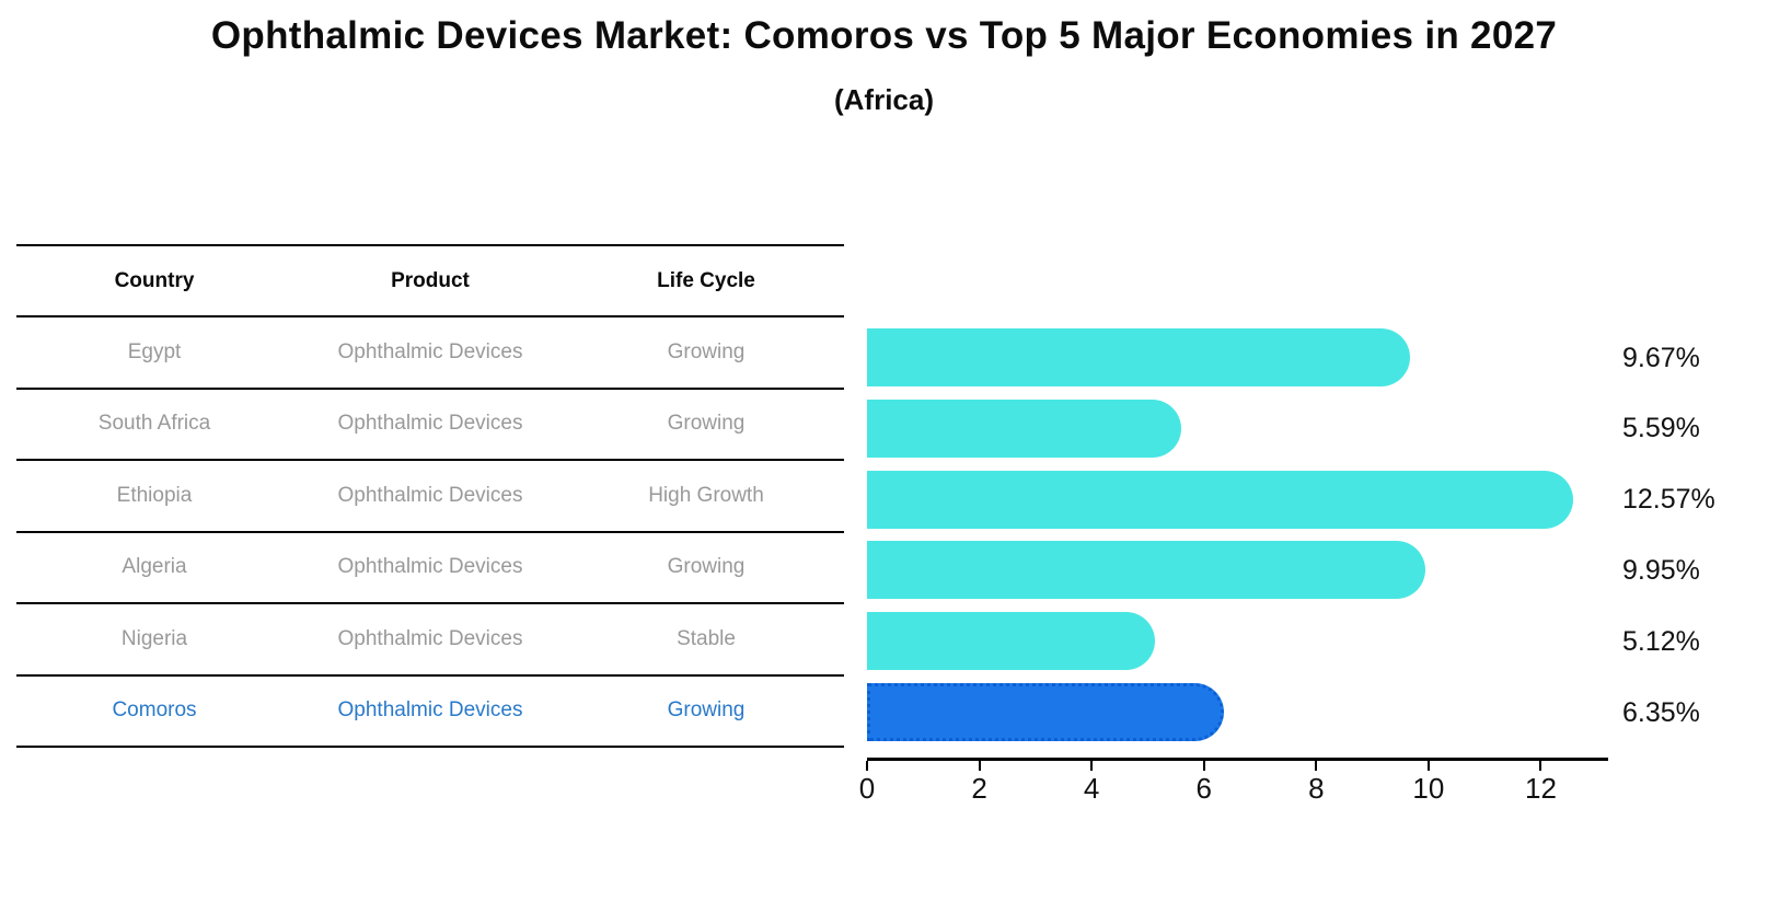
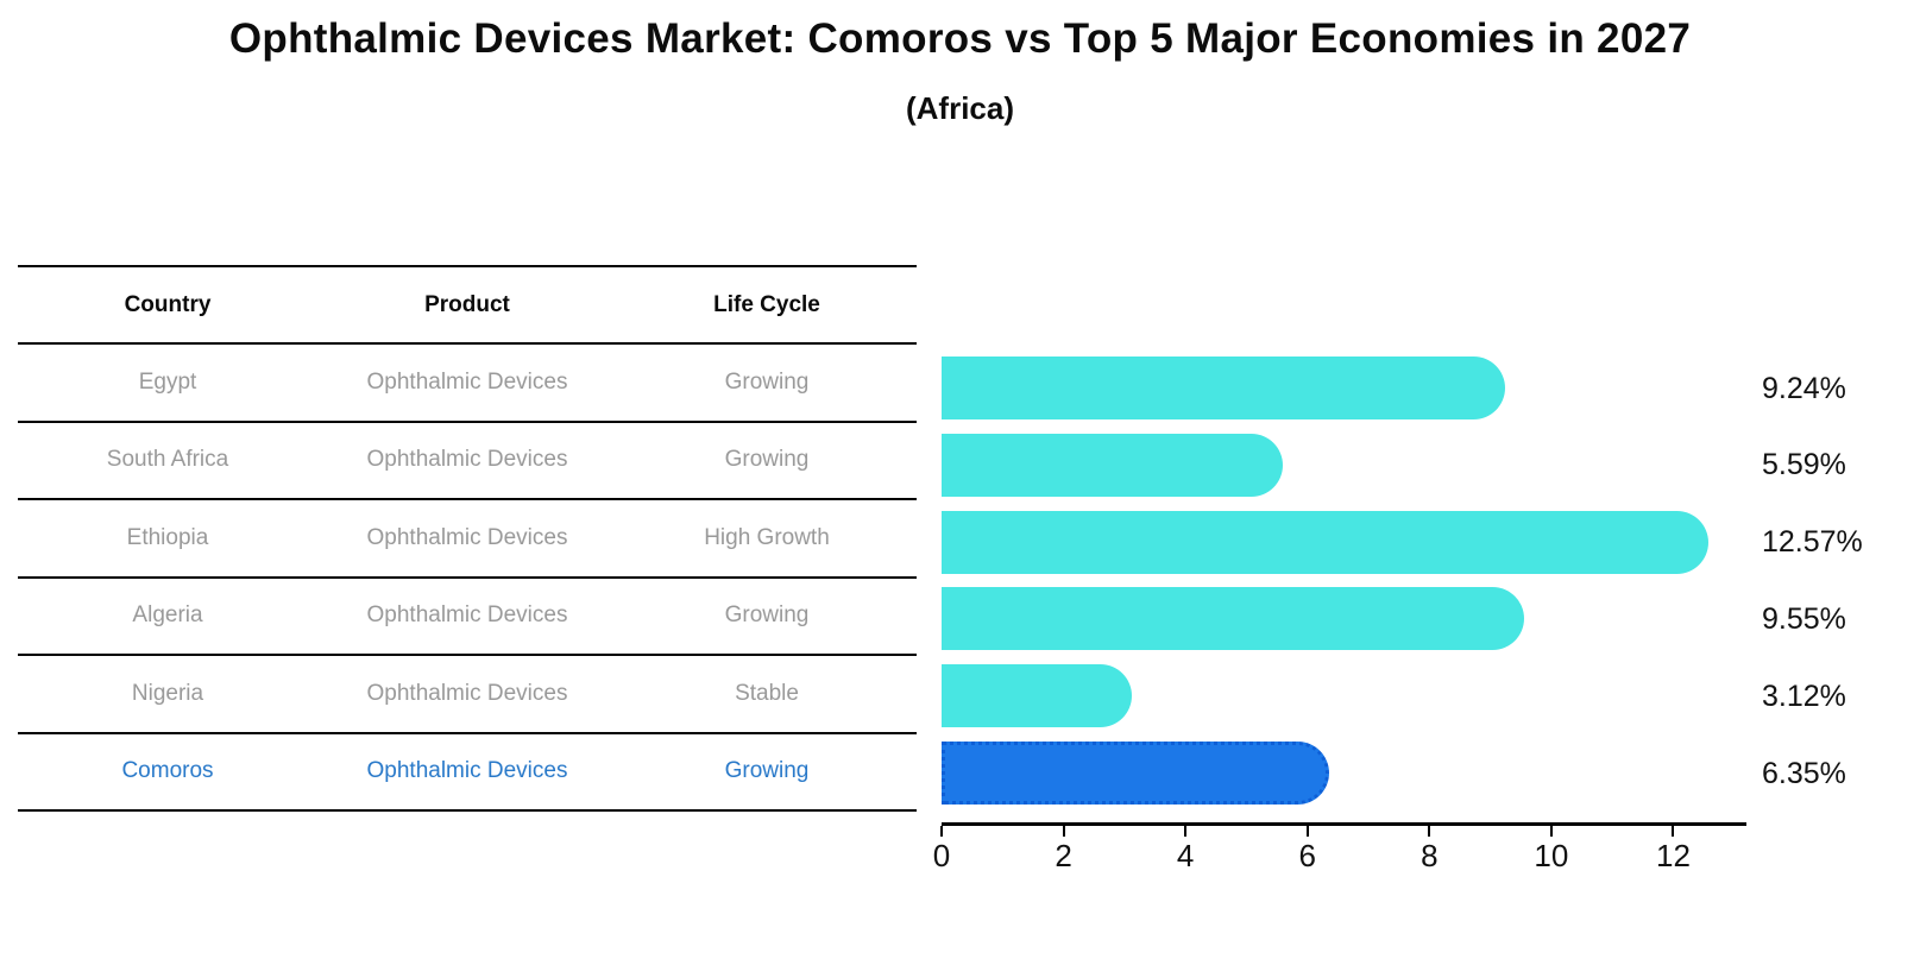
Egypt: 9.67% -> 9.24%
Algeria: 9.95% -> 9.55%
Nigeria: 5.12% -> 3.12%
